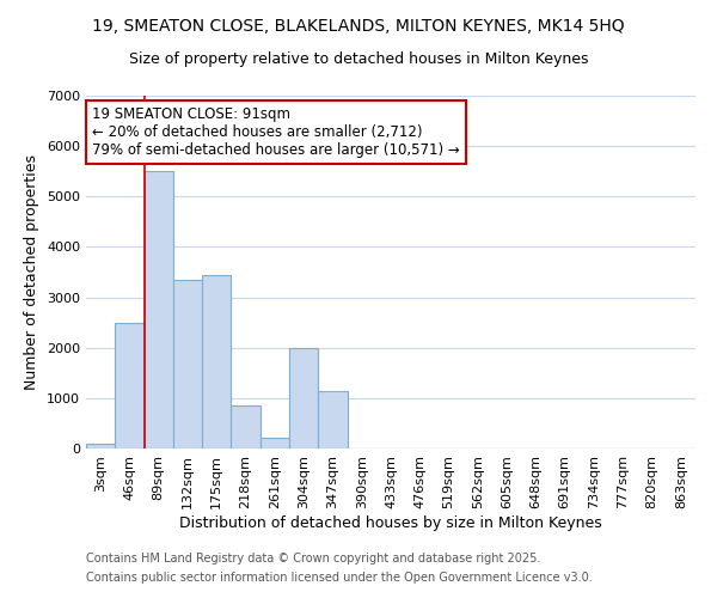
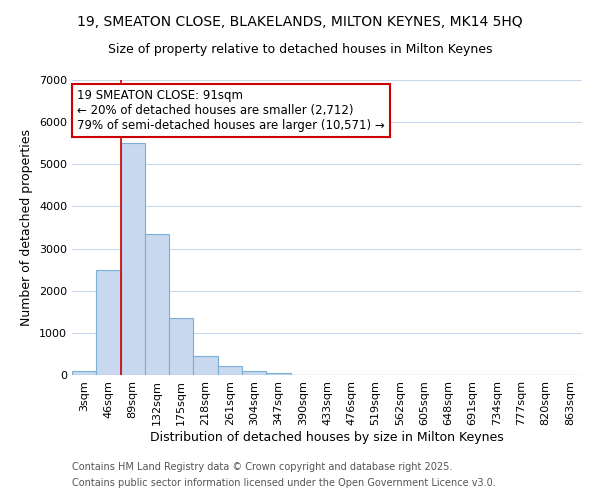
175sqm: 3450 -> 1350
218sqm: 850 -> 440
304sqm: 2000 -> 100
347sqm: 1150 -> 50
